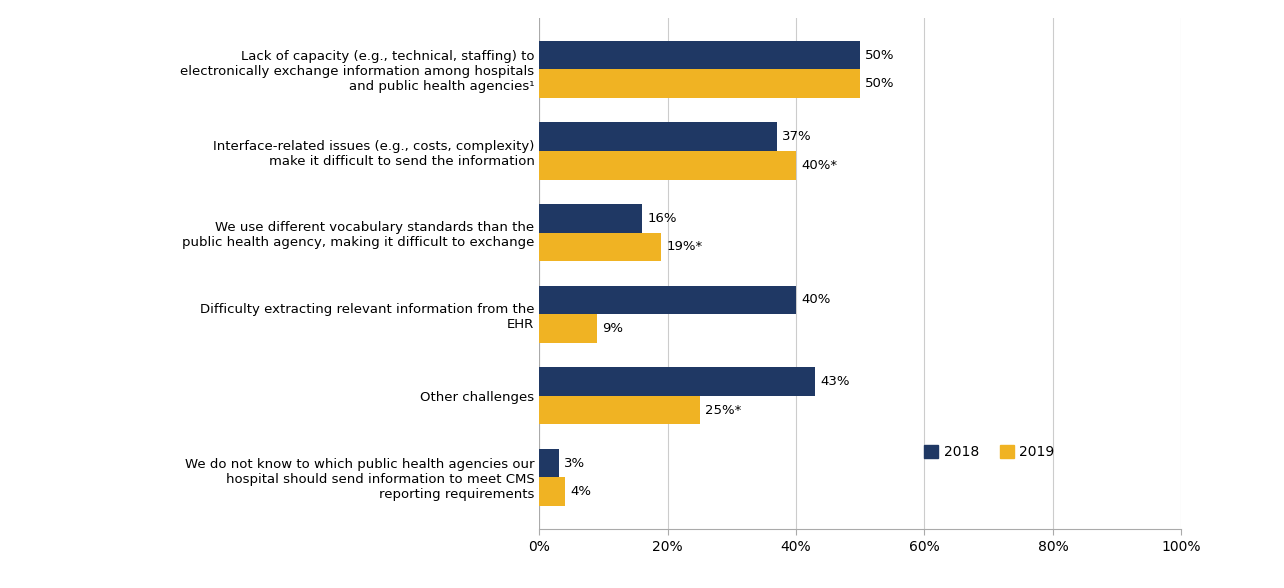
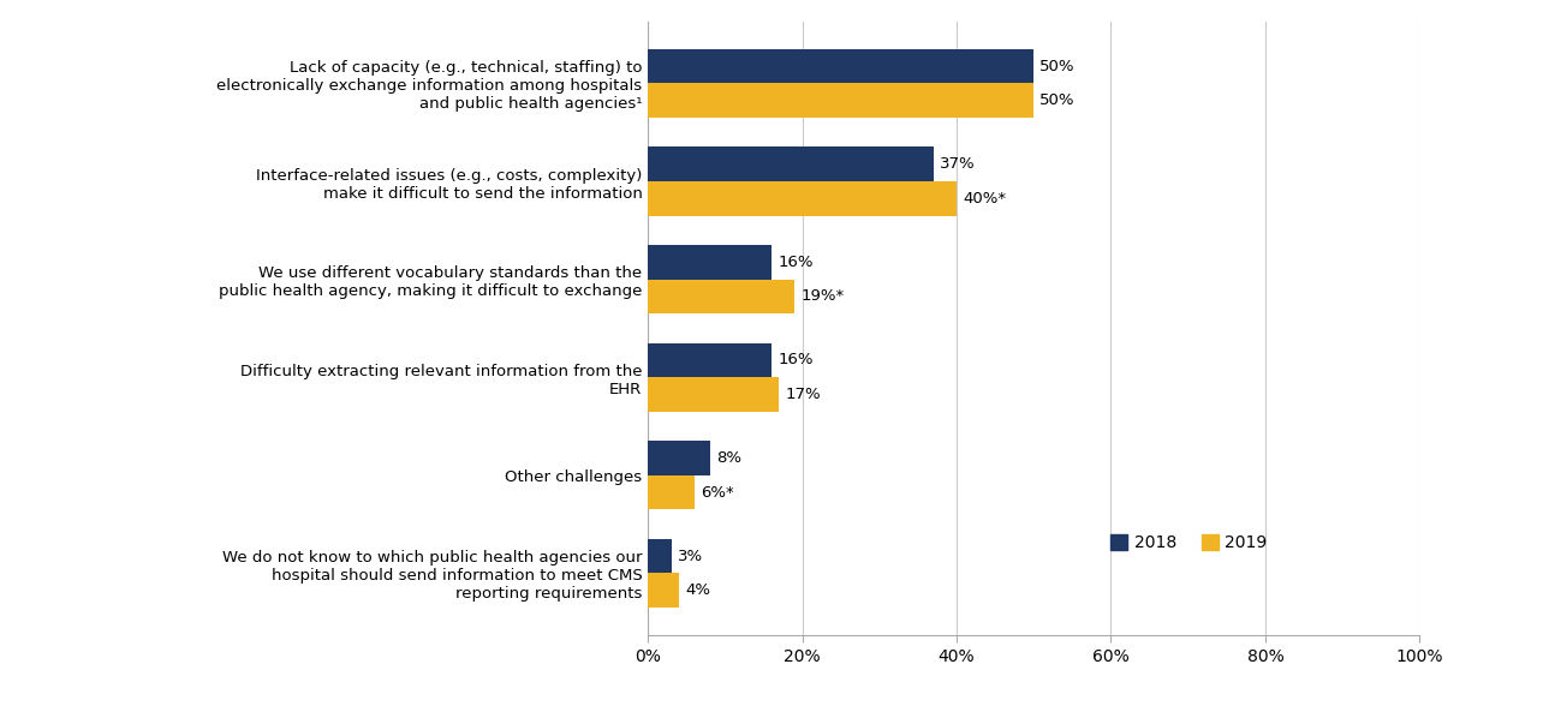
2018/Difficulty extracting relevant information from the EHR: 40% -> 16%
2019/Difficulty extracting relevant information from the EHR: 9% -> 17%
2018/Other challenges: 43% -> 8%
2019/Other challenges: 25%* -> 6%*
